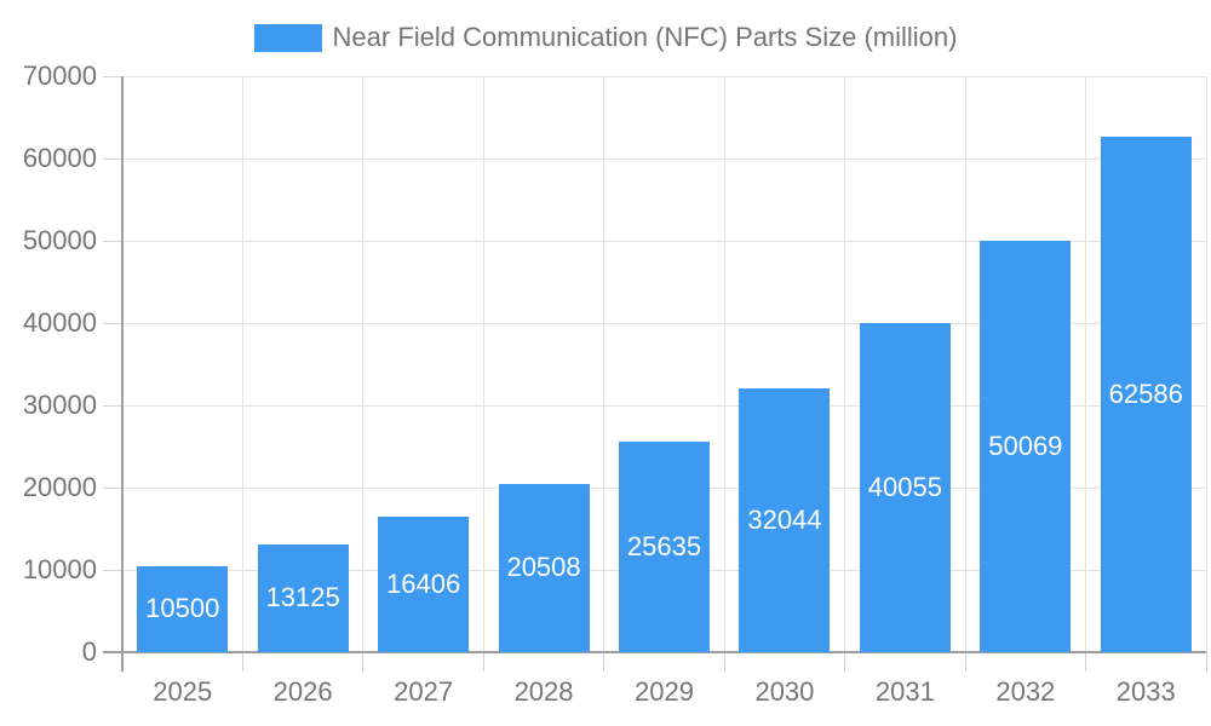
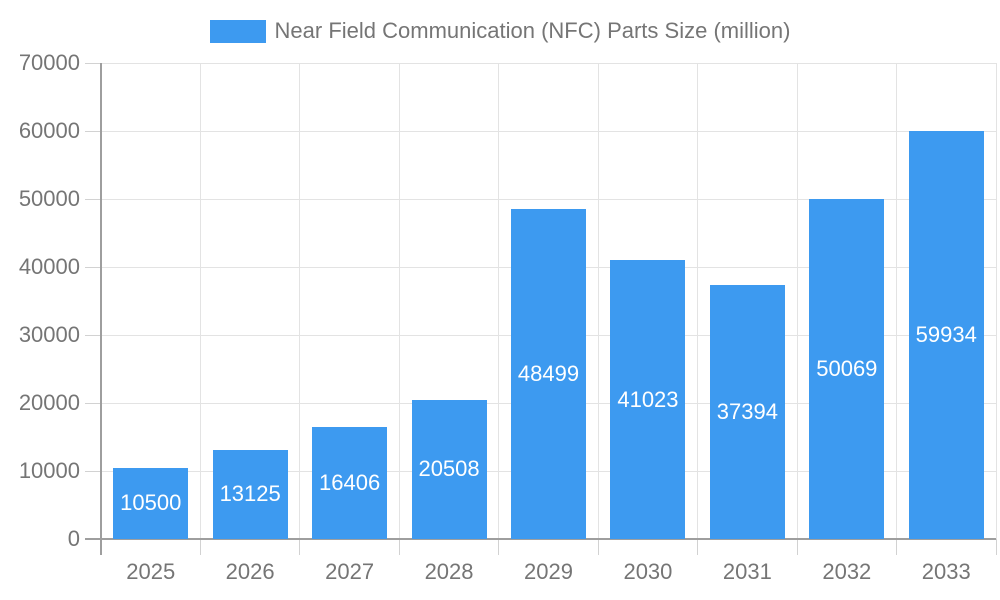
2029: 25635 -> 48499
2030: 32044 -> 41023
2031: 40055 -> 37394
2033: 62586 -> 59934
